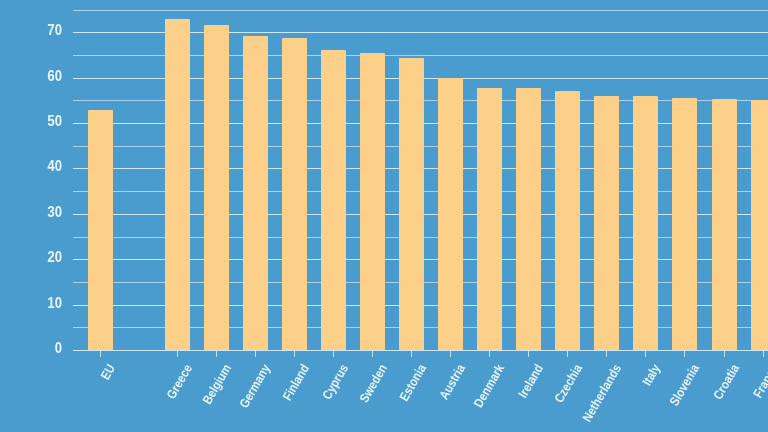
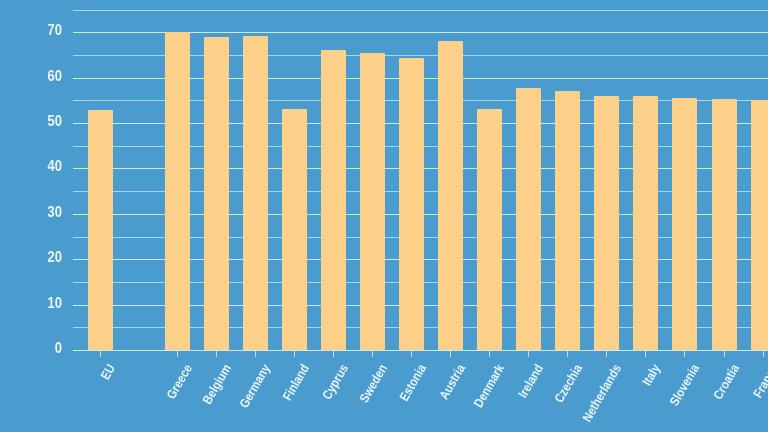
Greece: 73 -> 70
Belgium: 72 -> 69
Finland: 69 -> 53
Austria: 60 -> 68
Denmark: 58 -> 53
